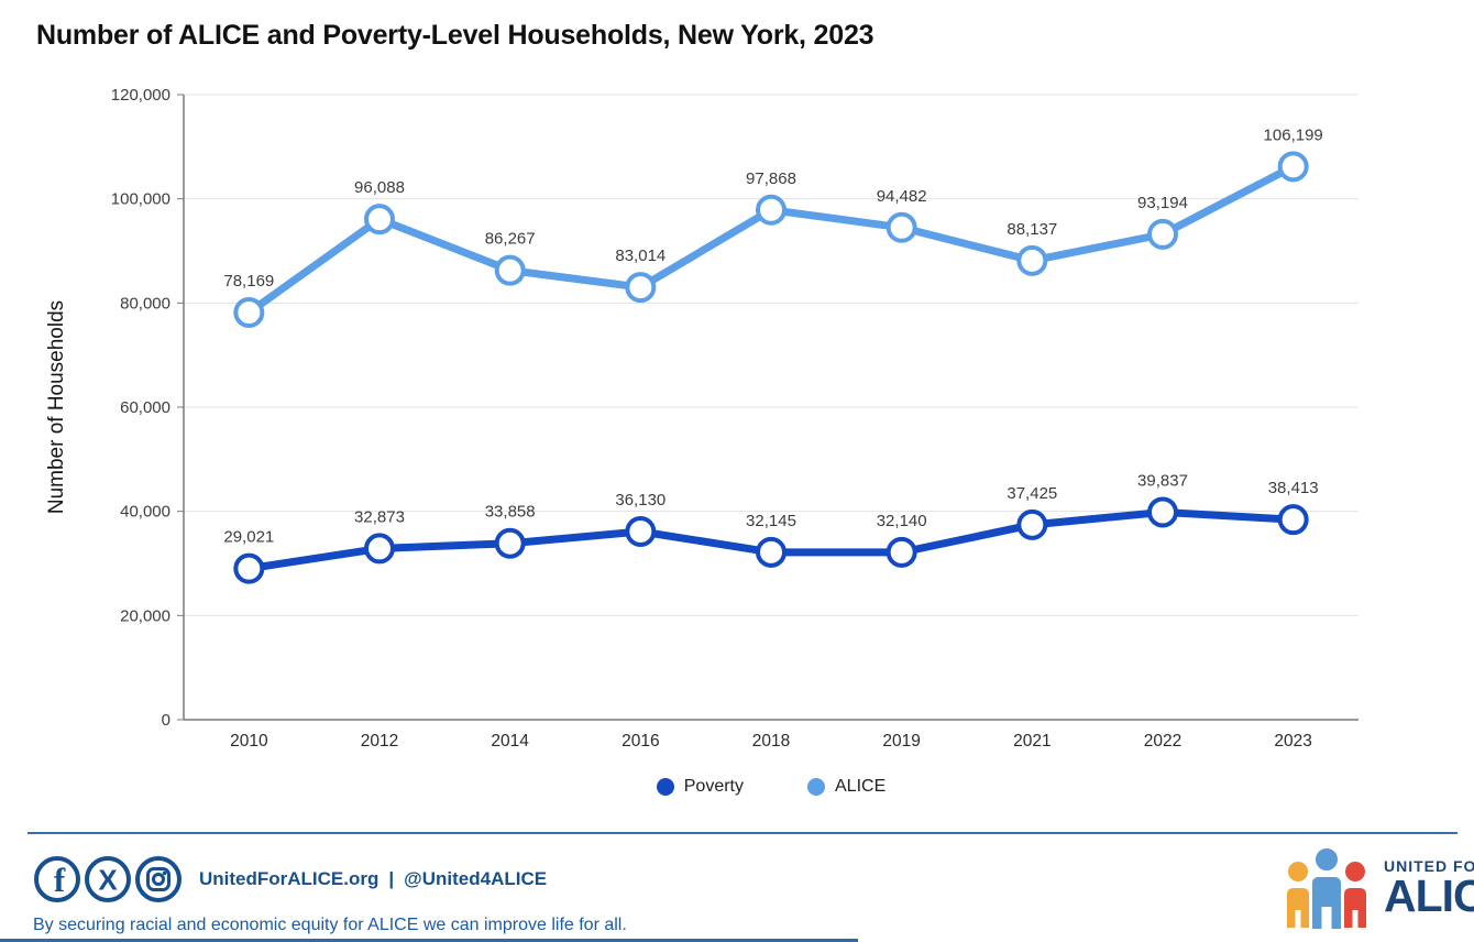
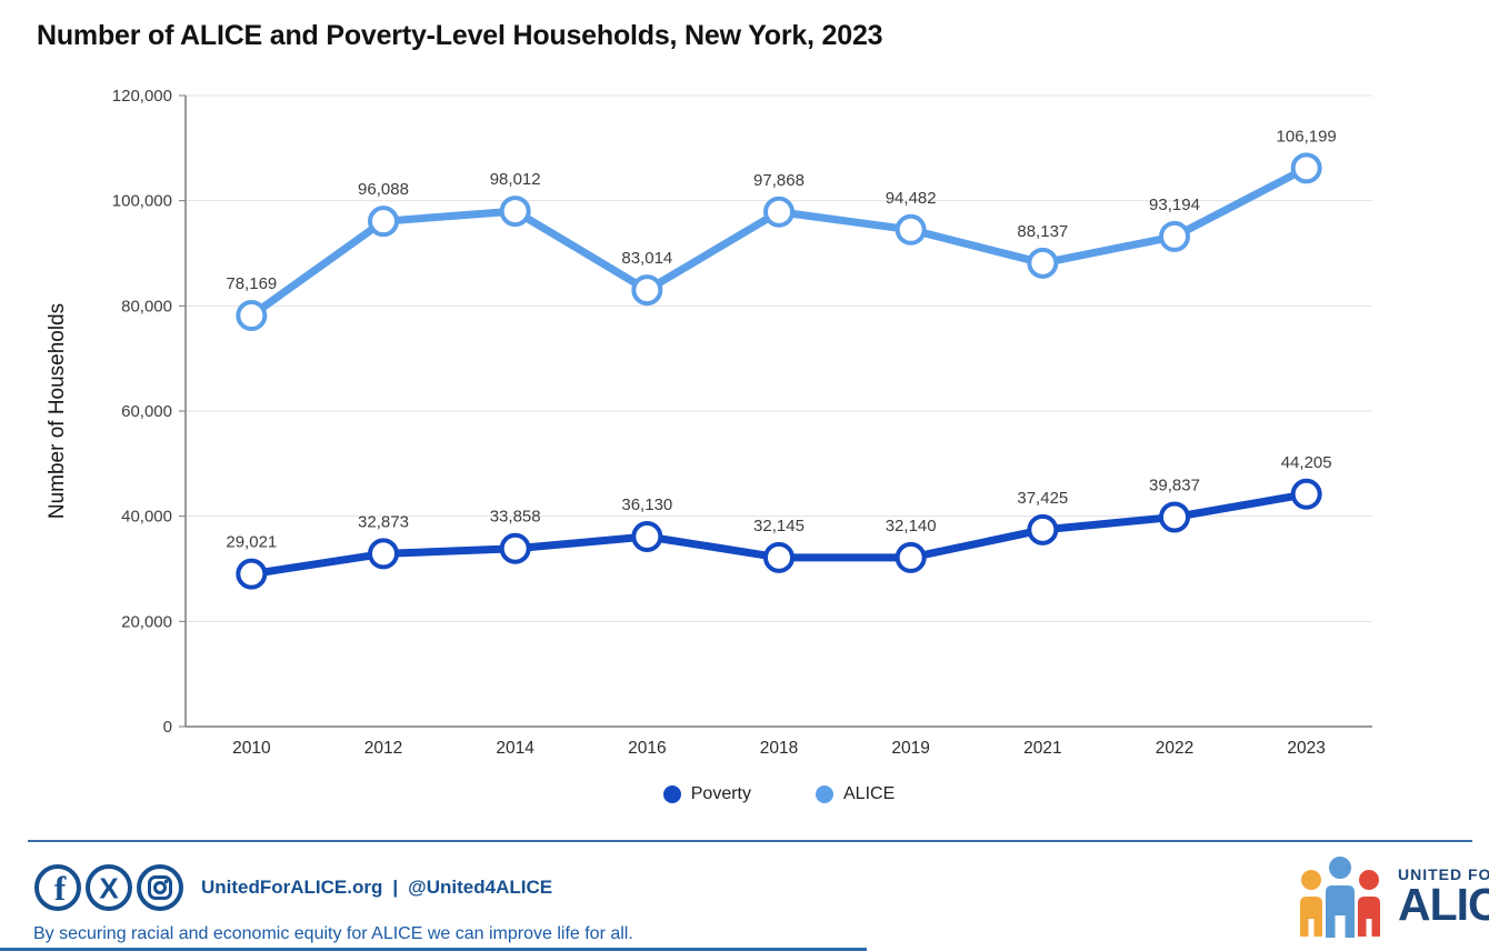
ALICE/2014: 86,267 -> 98,012
Poverty/2023: 38,413 -> 44,205
